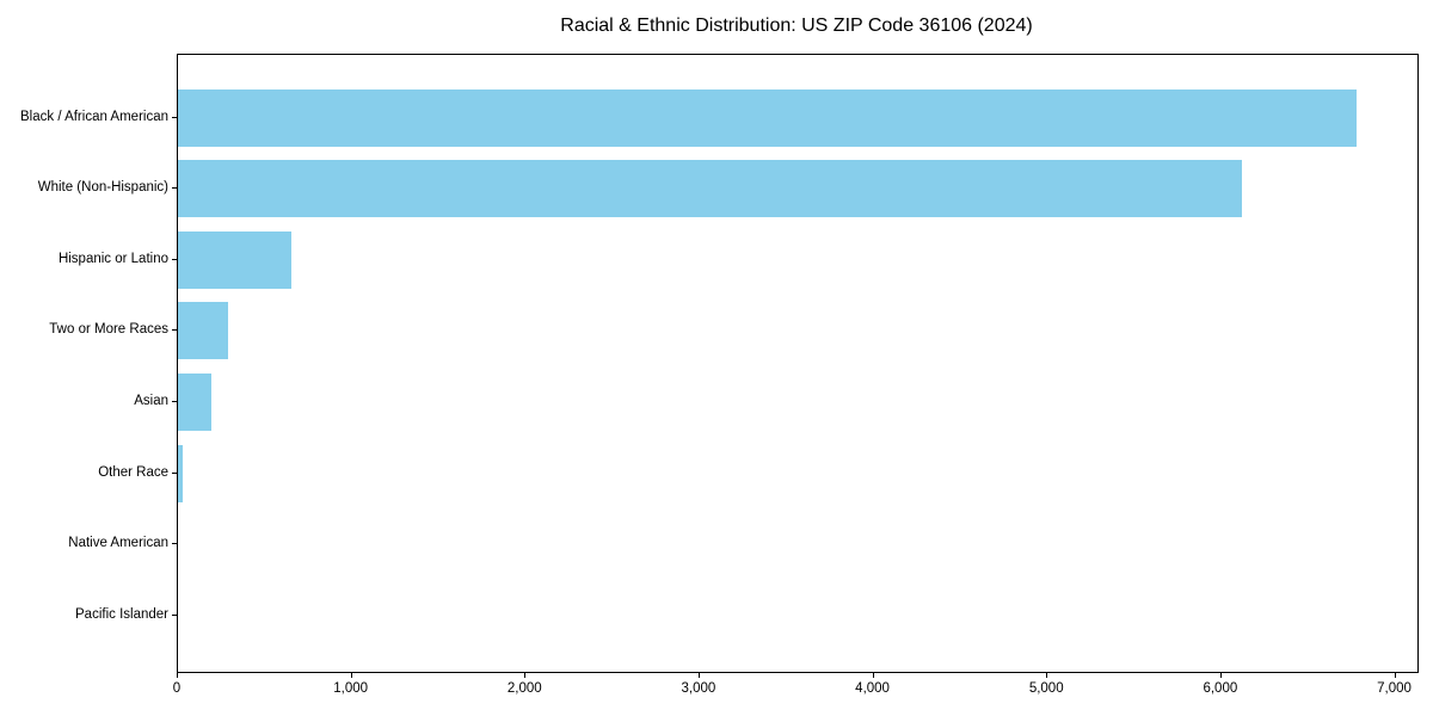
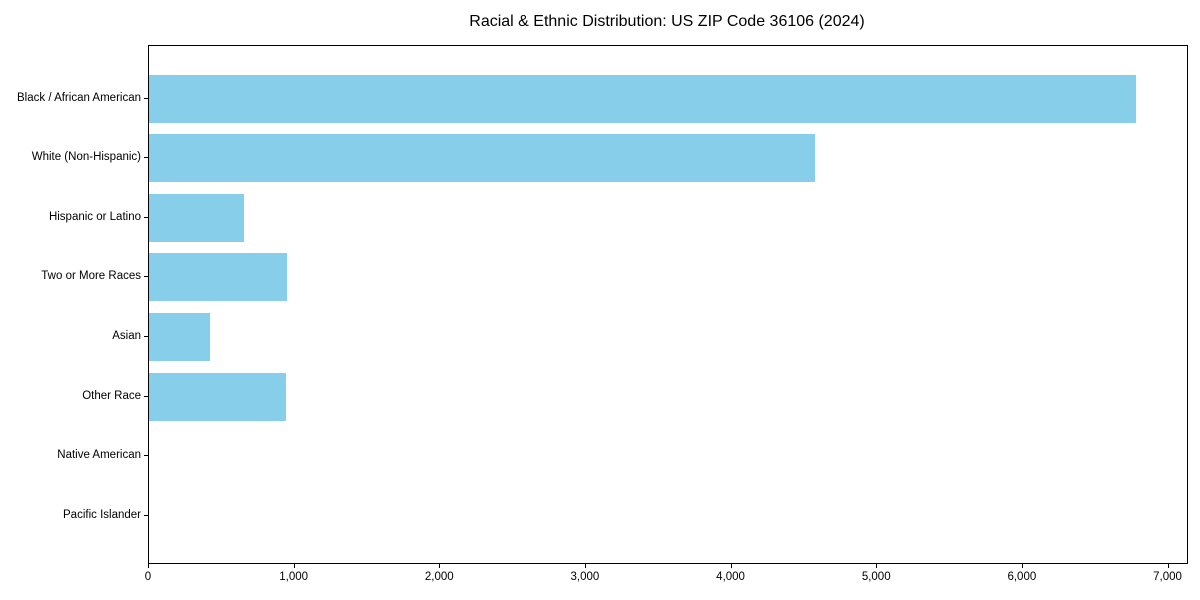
White (Non-Hispanic): 6120 -> 4570
Two or More Races: 290 -> 950
Asian: 200 -> 420
Other Race: 20 -> 940
